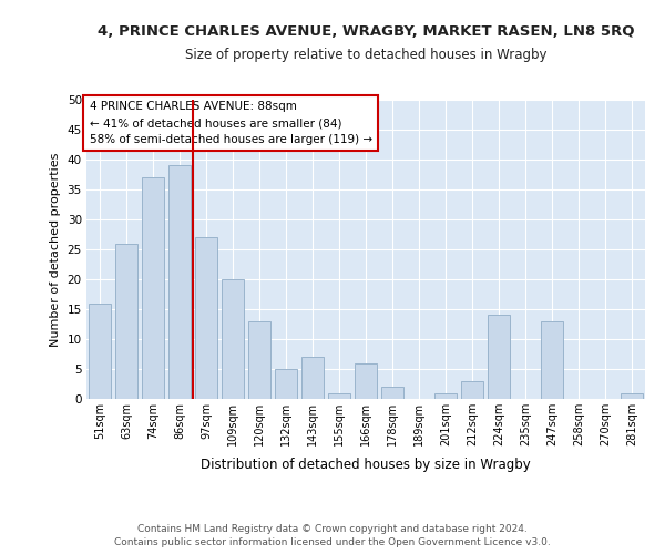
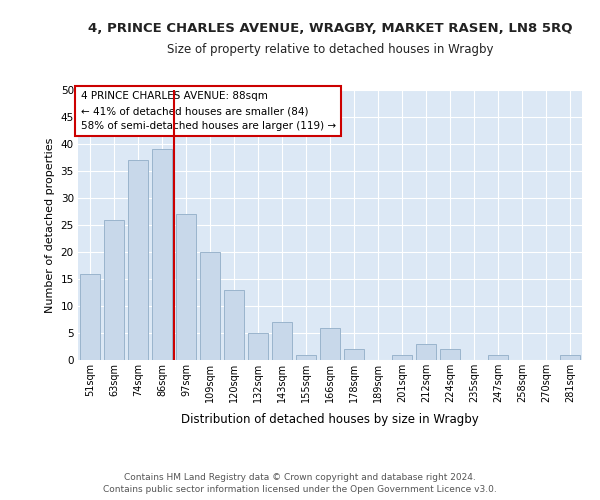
224sqm: 14 -> 2
247sqm: 13 -> 1
